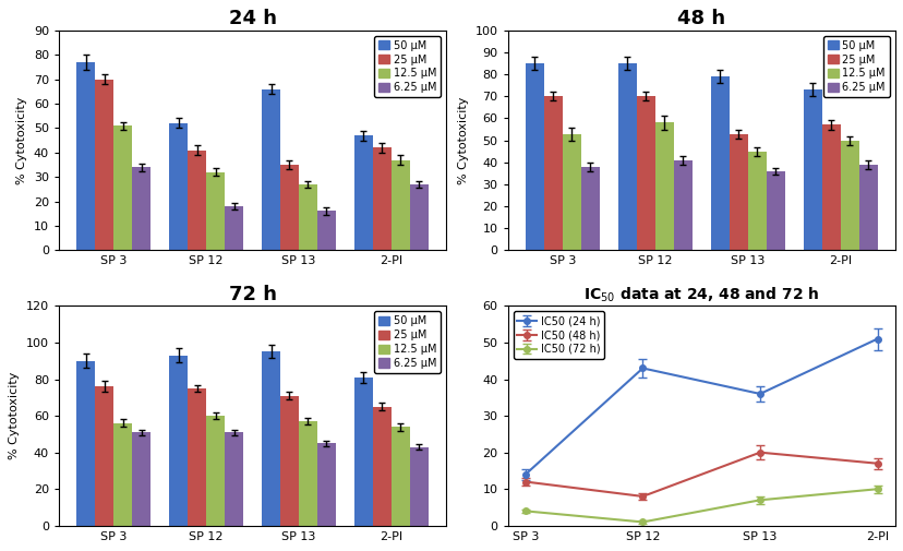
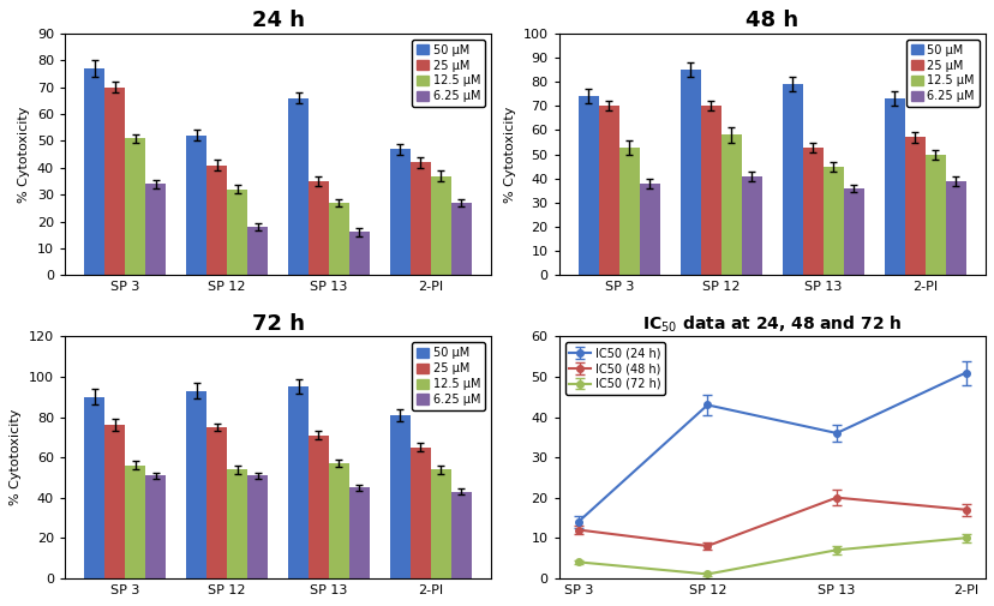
48 h/50 μM/SP 3: 85 -> 74
72 h/12.5 μM/SP 12: 60 -> 54
